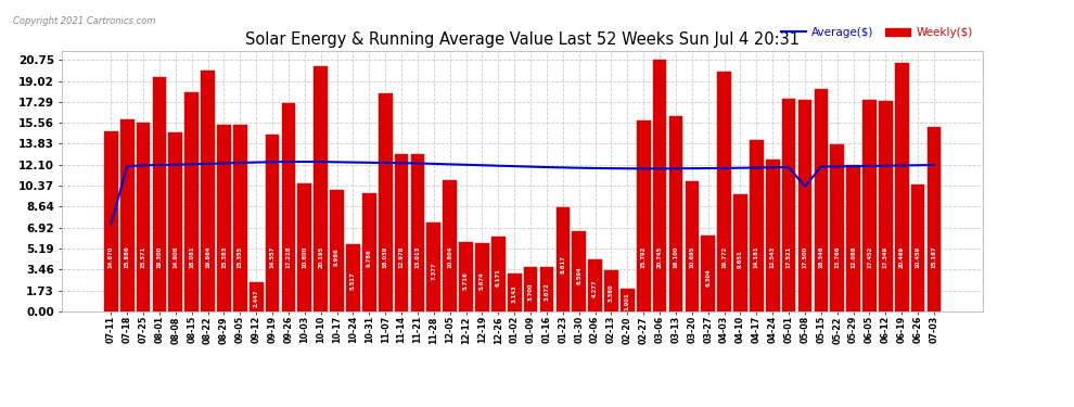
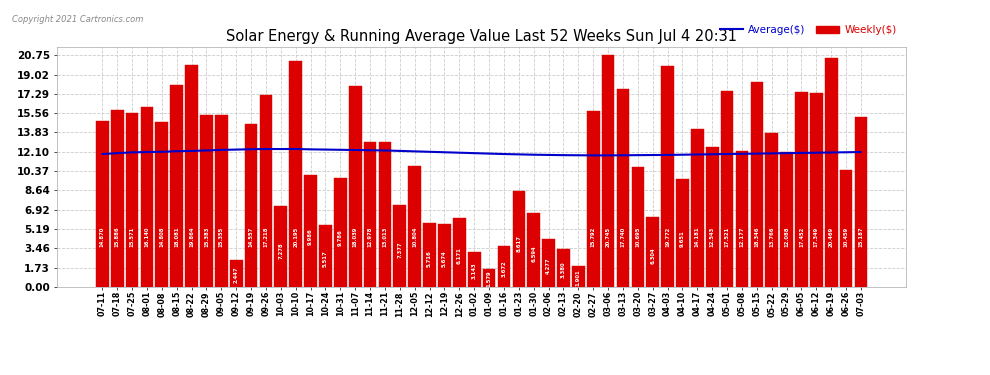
Average($)/07-11: 7.2 -> 11.9
Weekly($)/08-01: 19.3 -> 16.1
Weekly($)/10-03: 10.6 -> 7.3
Weekly($)/01-09: 3.7 -> 1.6
Weekly($)/03-13: 16.1 -> 17.7
Weekly($)/05-08: 17.5 -> 12.2
Average($)/05-08: 10.3 -> 11.9
